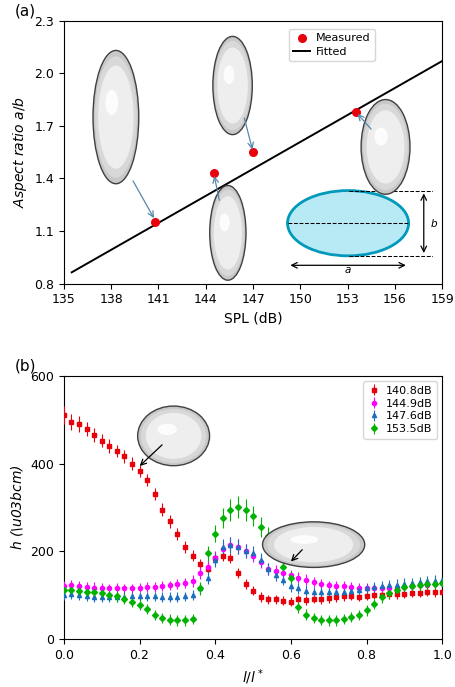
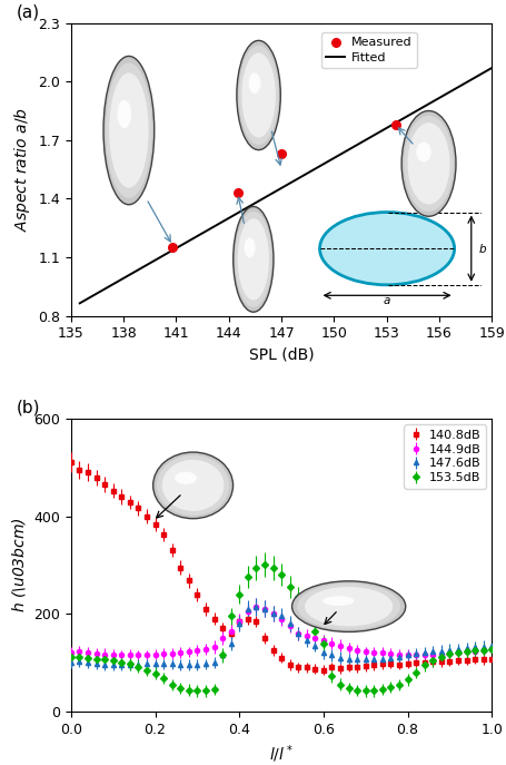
147: 1.55 -> 1.63
